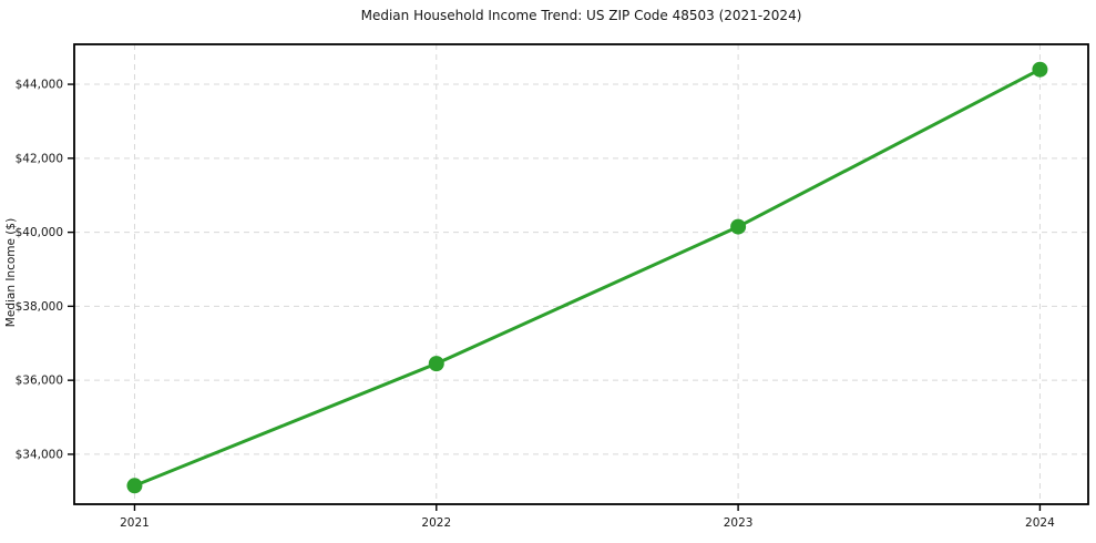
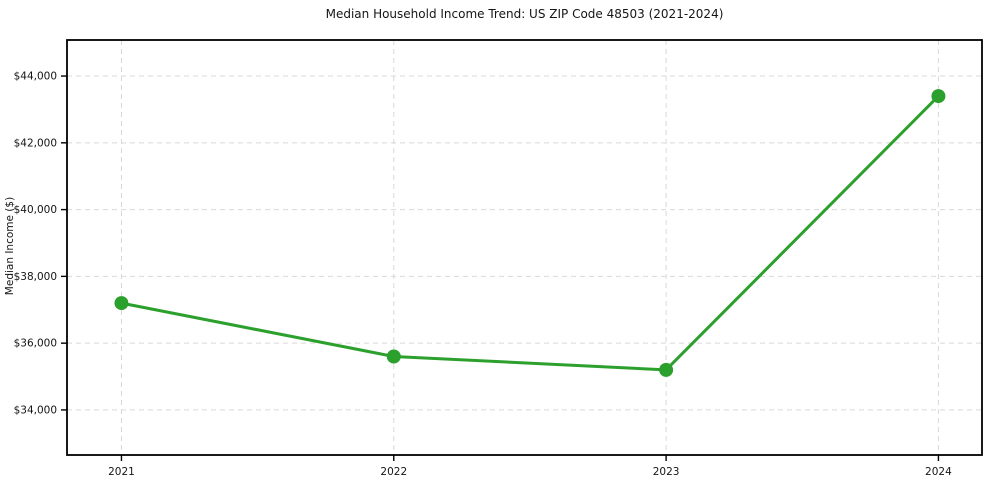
2021: $33200 -> $37200
2022: $36400 -> $35600
2023: $40200 -> $35200
2024: $44400 -> $43400
